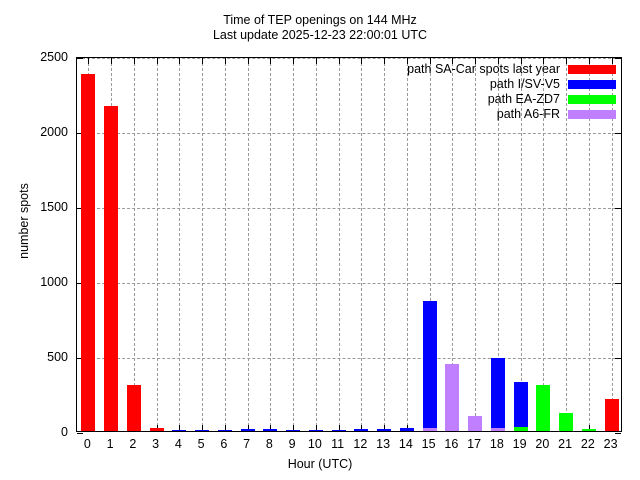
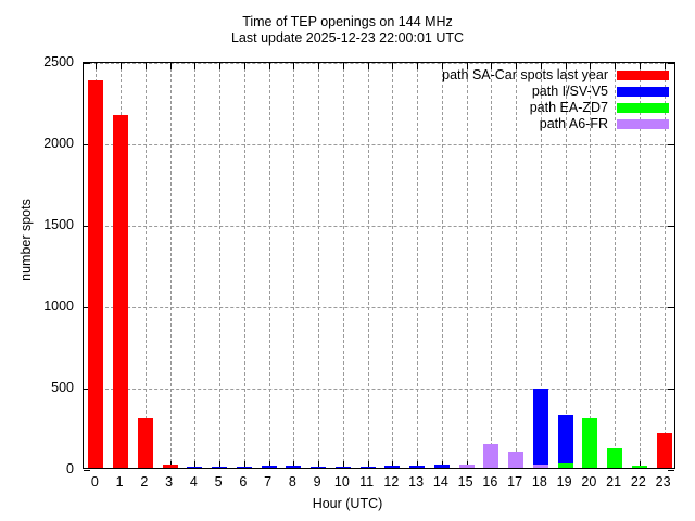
path I/SV-V5/15: 870 -> 10
path A6-FR/16: 450 -> 150
